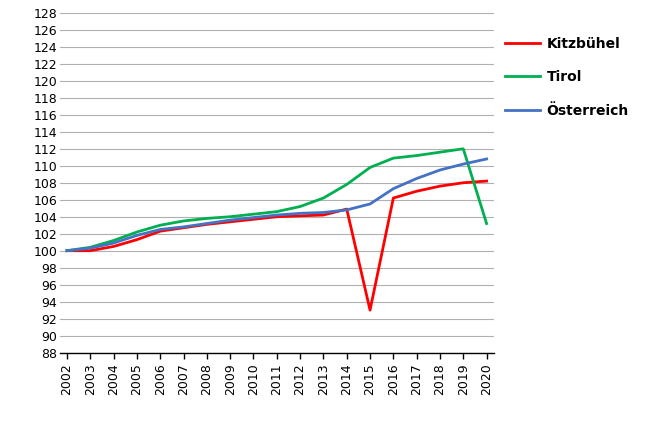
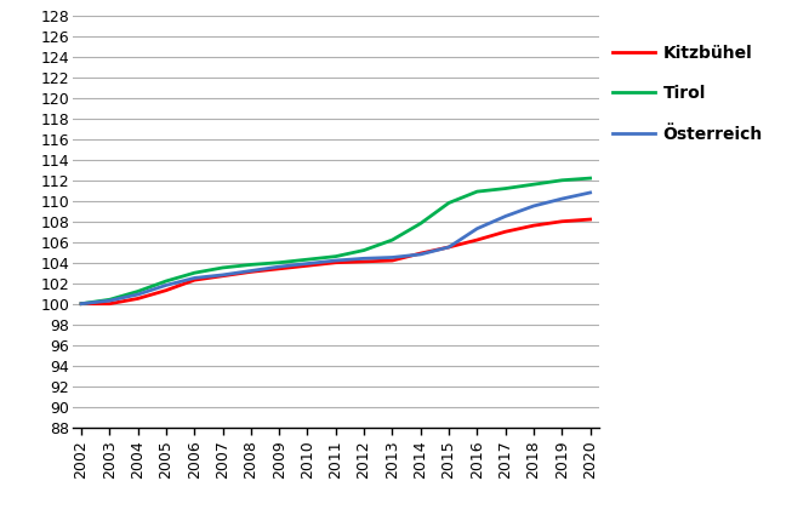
Kitzbühel/2015: 93.0 -> 105.5
Tirol/2020: 103.2 -> 112.2
